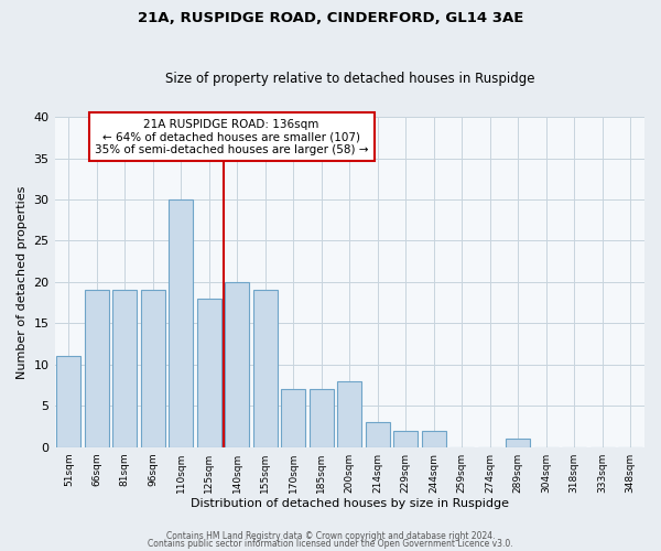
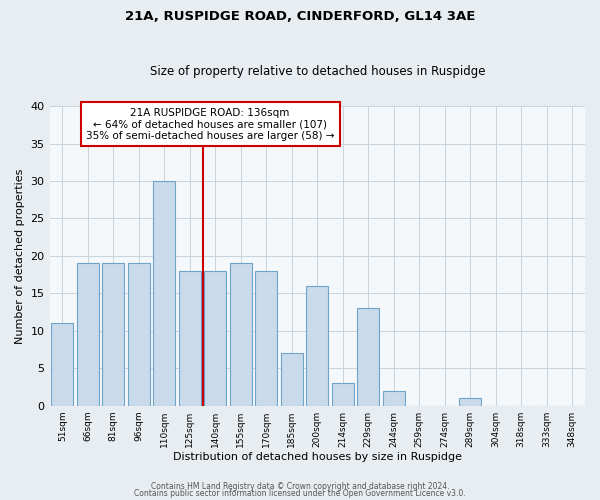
140sqm: 20 -> 18
170sqm: 7 -> 18
200sqm: 8 -> 16
229sqm: 2 -> 13
